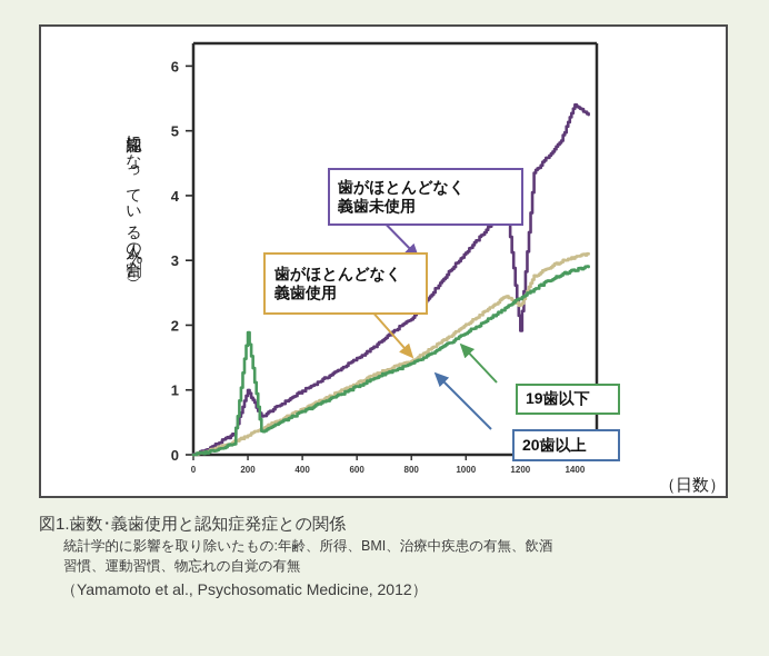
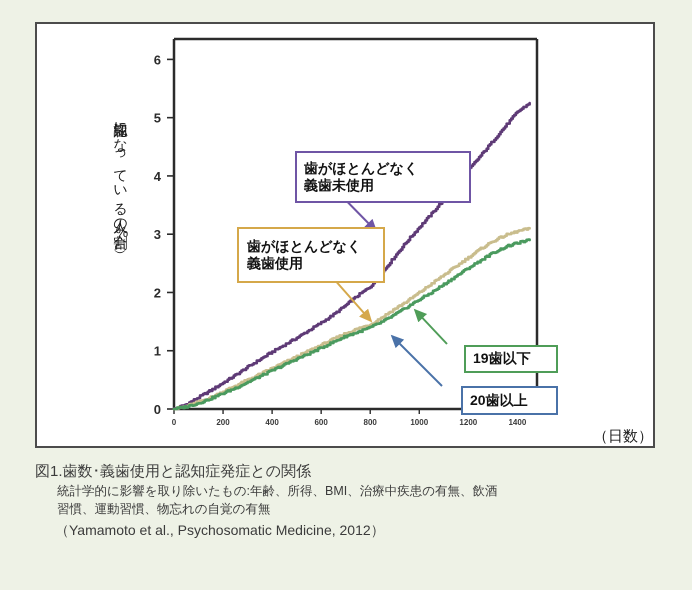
歯がほとんどなく義歯未使用/200: 1.0 -> 0.5
20歯以上/200: 1.9 -> 0.3
歯がほとんどなく義歯未使用/1200: 1.9 -> 4.1
19歯以下/1200: 2.3 -> 2.6
歯がほとんどなく義歯未使用/1400: 5.4 -> 5.1
